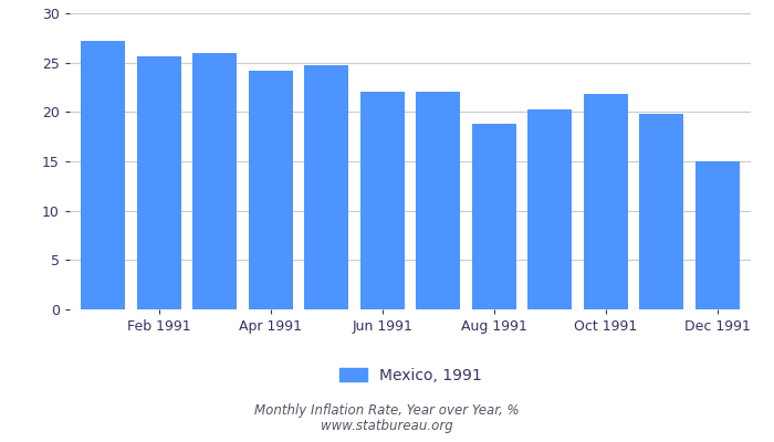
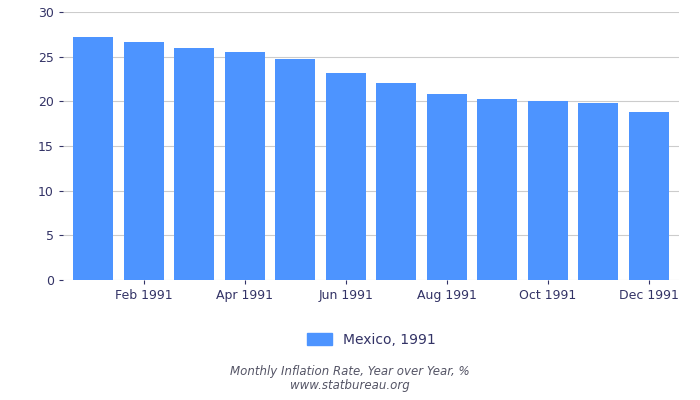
Feb 1991: 25.6 -> 26.6
Apr 1991: 24.2 -> 25.5
Jun 1991: 22.0 -> 23.2
Aug 1991: 18.8 -> 20.8
Oct 1991: 21.8 -> 20.0
Dec 1991: 15.0 -> 18.8
